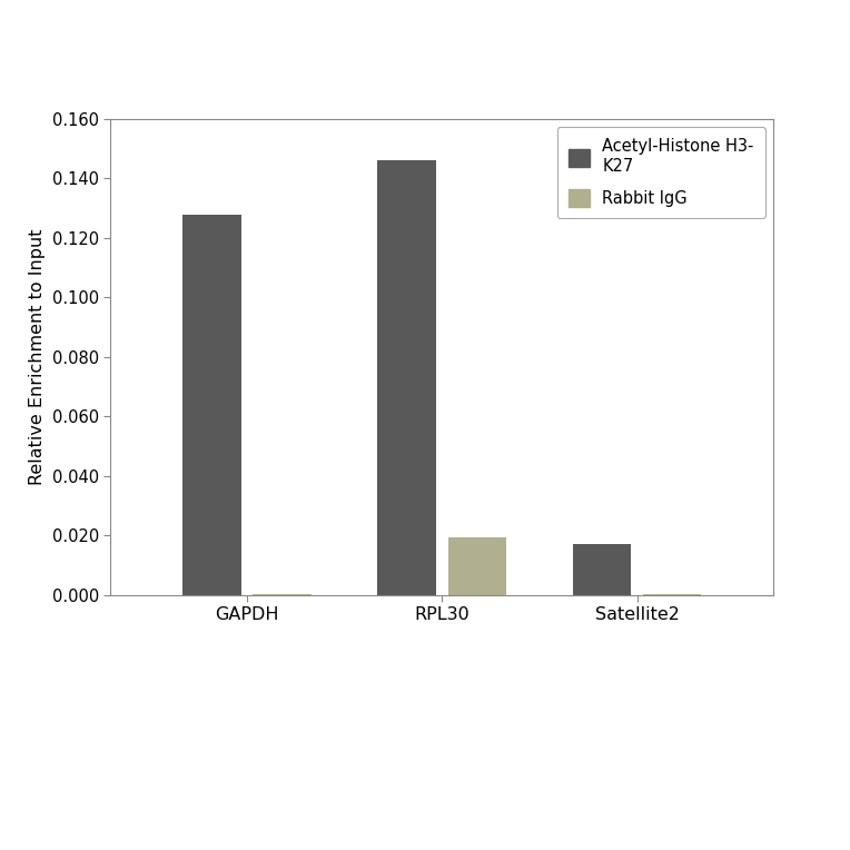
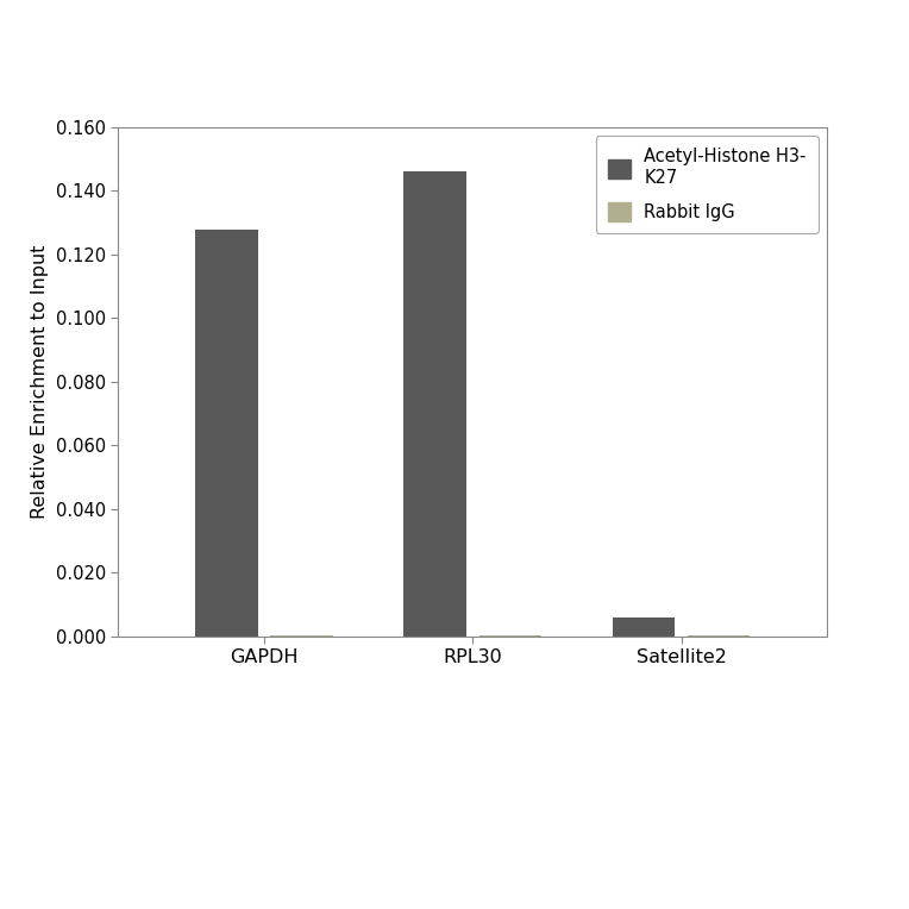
Rabbit IgG/RPL30: 0.0195 -> 0.0003
Acetyl-Histone H3- K27/Satellite2: 0.017 -> 0.006
